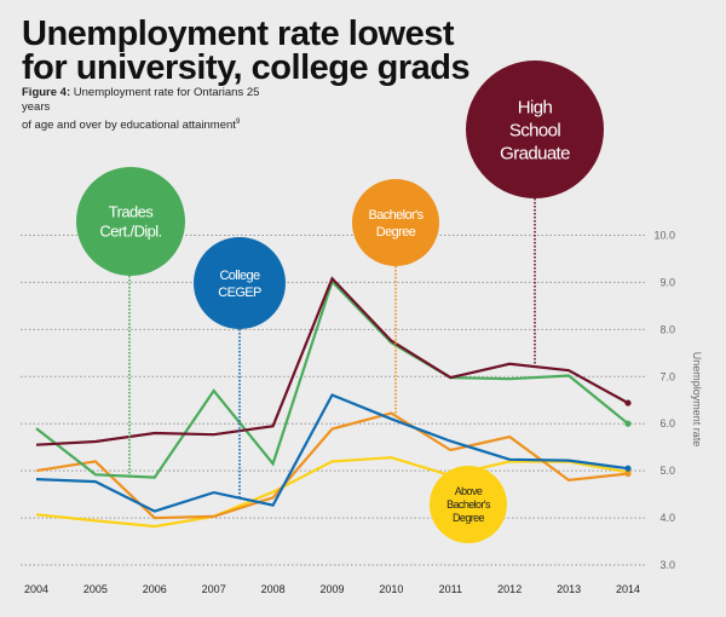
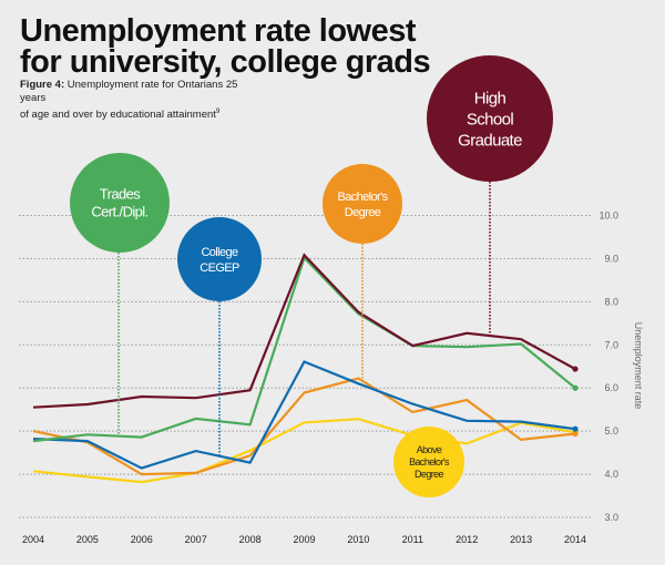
Trades Cert./Dipl./2004: 5.9 -> 4.8
Bachelor's Degree/2005: 5.2 -> 4.7
Trades Cert./Dipl./2007: 6.7 -> 5.3
Above Bachelor's Degree/2012: 5.2 -> 4.7
